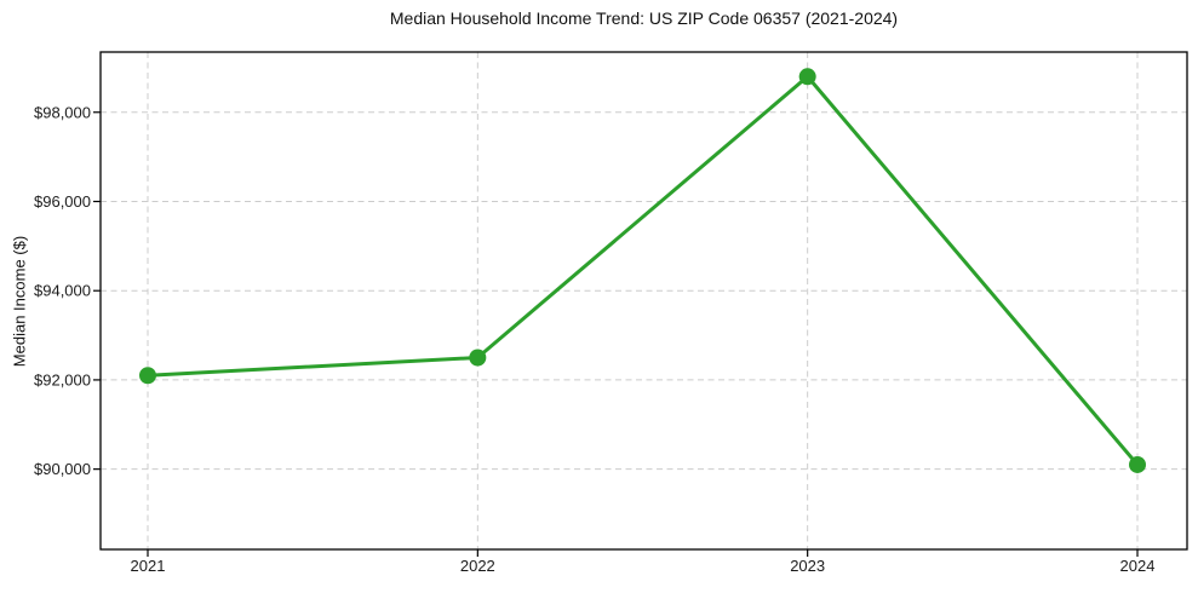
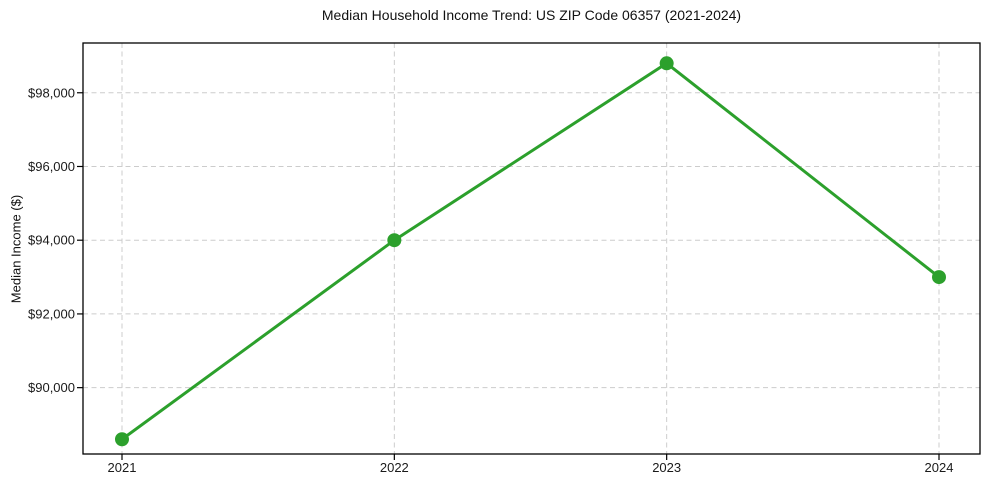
2021: $92100 -> $88600
2022: $92500 -> $94000
2024: $90100 -> $93000
